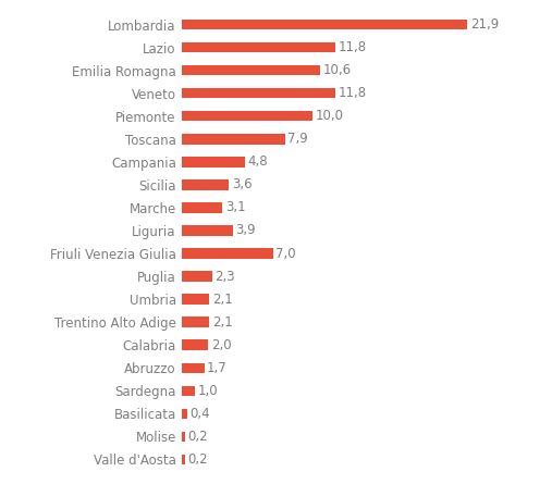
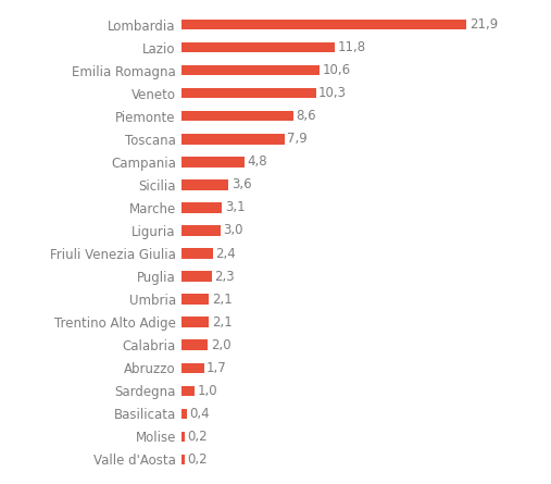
Veneto: 11,8 -> 10,3
Piemonte: 10,0 -> 8,6
Liguria: 3,9 -> 3,0
Friuli Venezia Giulia: 7,0 -> 2,4
